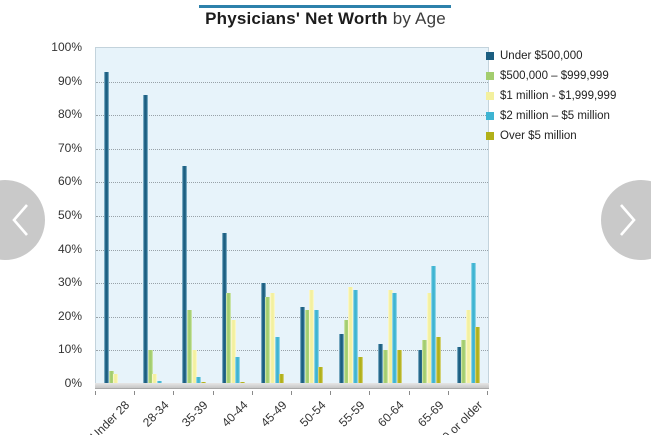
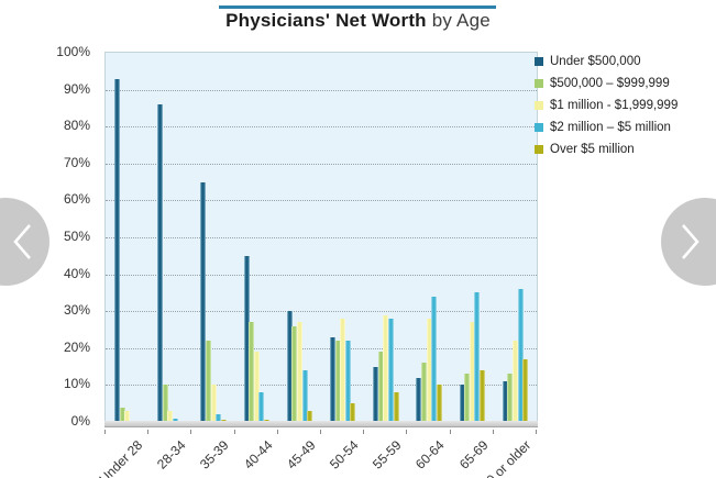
$500,000 – $999,999/60-64: 10% -> 16%
$2 million – $5 million/60-64: 27% -> 34%
